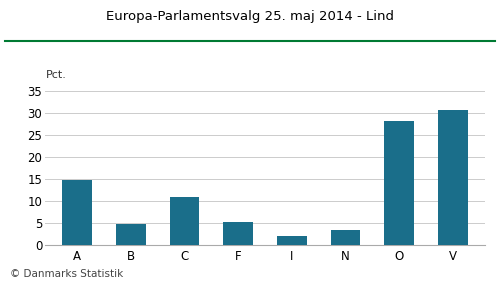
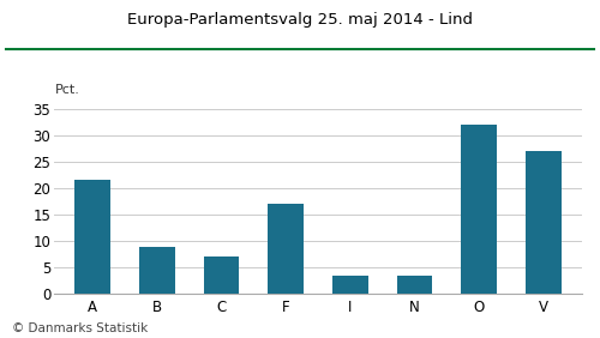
A: 14.8 -> 21.5
B: 4.8 -> 9.0
C: 10.9 -> 7.0
F: 5.3 -> 17.0
I: 2.1 -> 3.5
O: 28.2 -> 32.0
V: 30.6 -> 27.0
